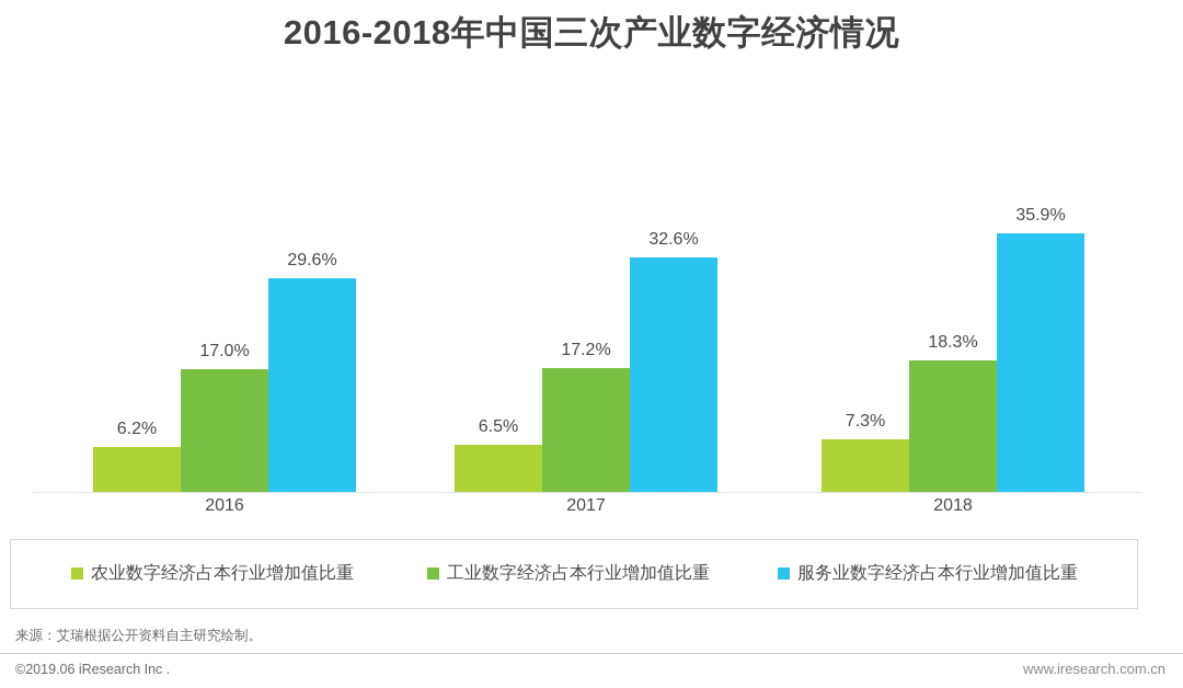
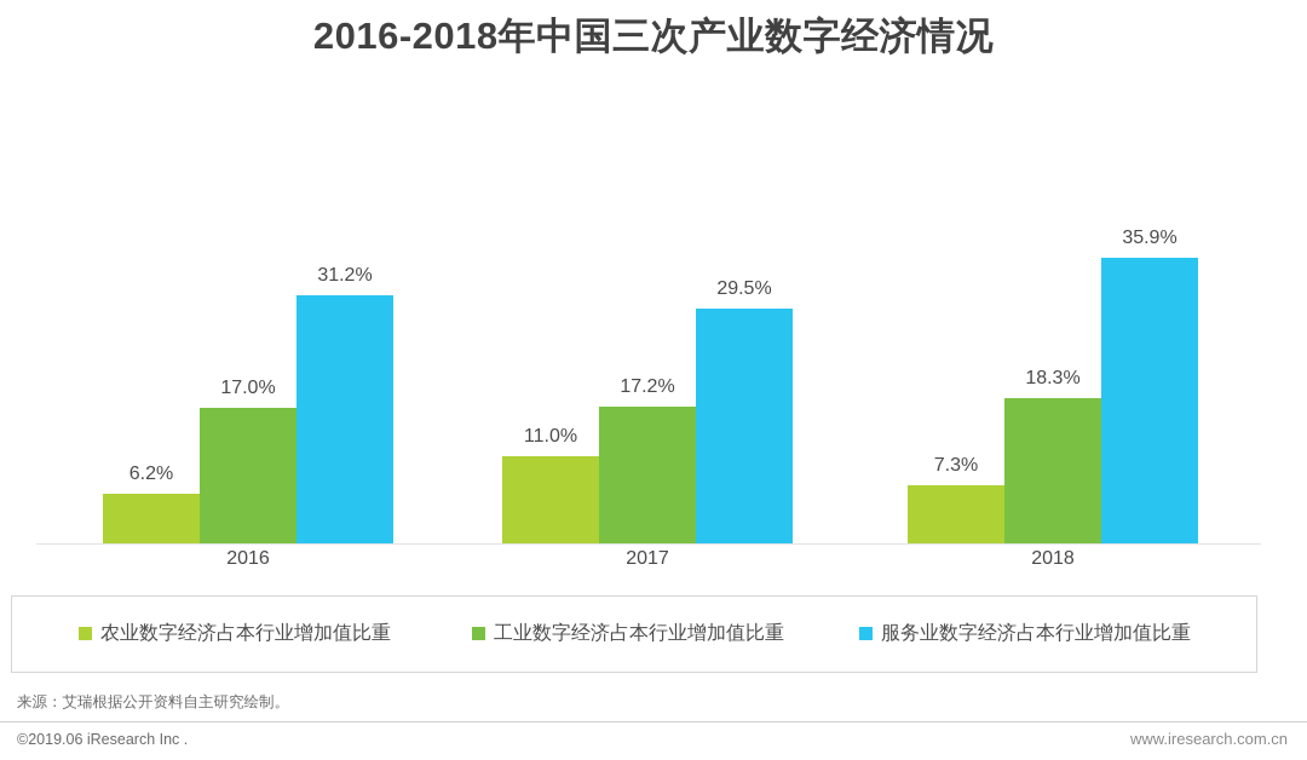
服务业数字经济占本行业增加值比重/2016: 29.6% -> 31.2%
农业数字经济占本行业增加值比重/2017: 6.5% -> 11.0%
服务业数字经济占本行业增加值比重/2017: 32.6% -> 29.5%
